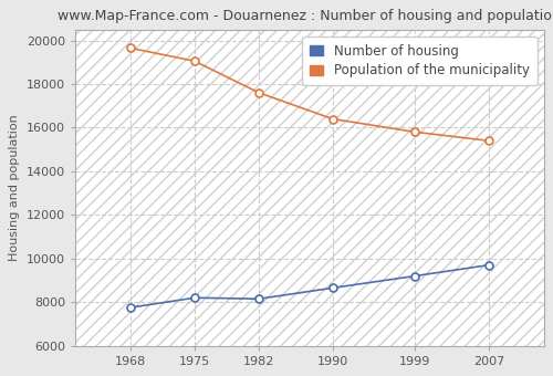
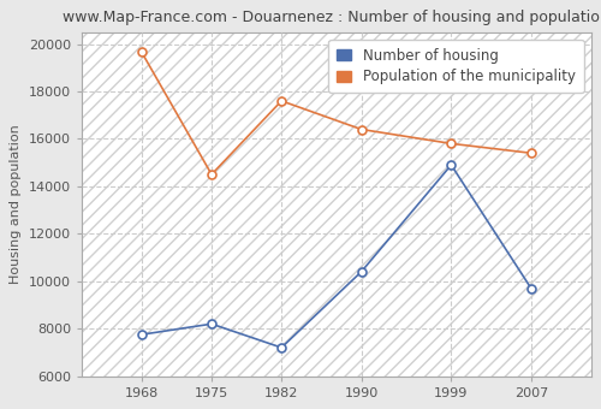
Population of the municipality/1975: 19000 -> 14500
Number of housing/1982: 8200 -> 7200
Number of housing/1990: 8600 -> 10400
Number of housing/1999: 9200 -> 14900
